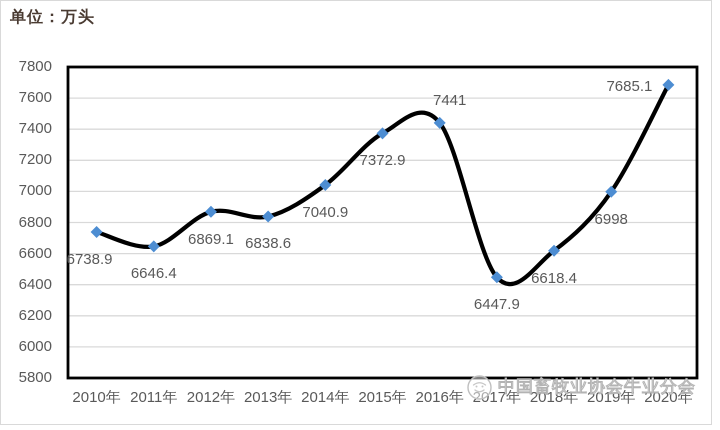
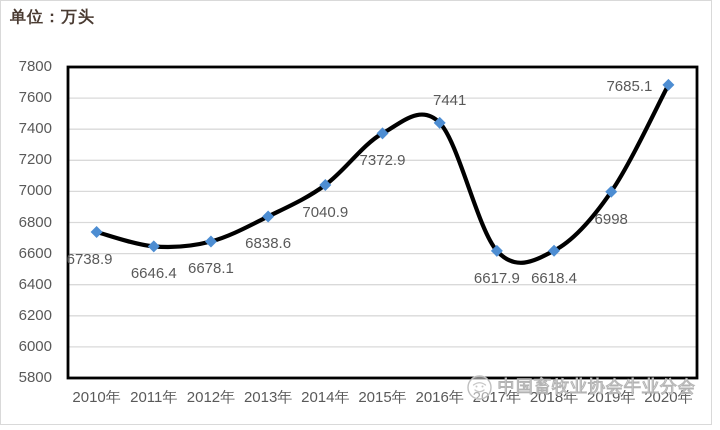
2012年: 6869.1 -> 6678.1
2017年: 6447.9 -> 6617.9
